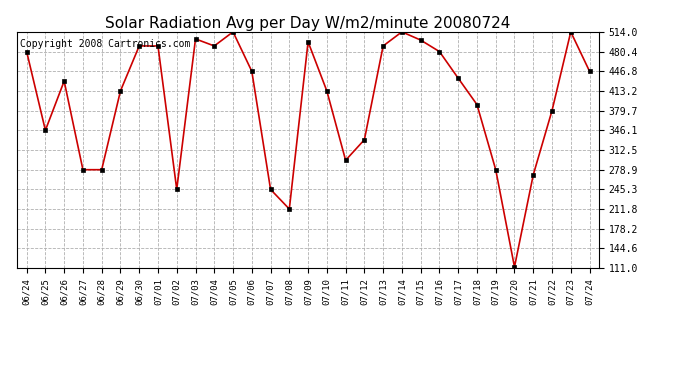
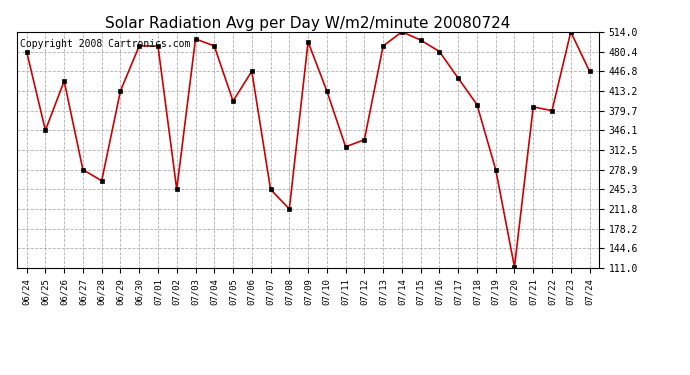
06/28: 279 -> 260
07/05: 514 -> 396
07/11: 295 -> 318
07/21: 270 -> 386
